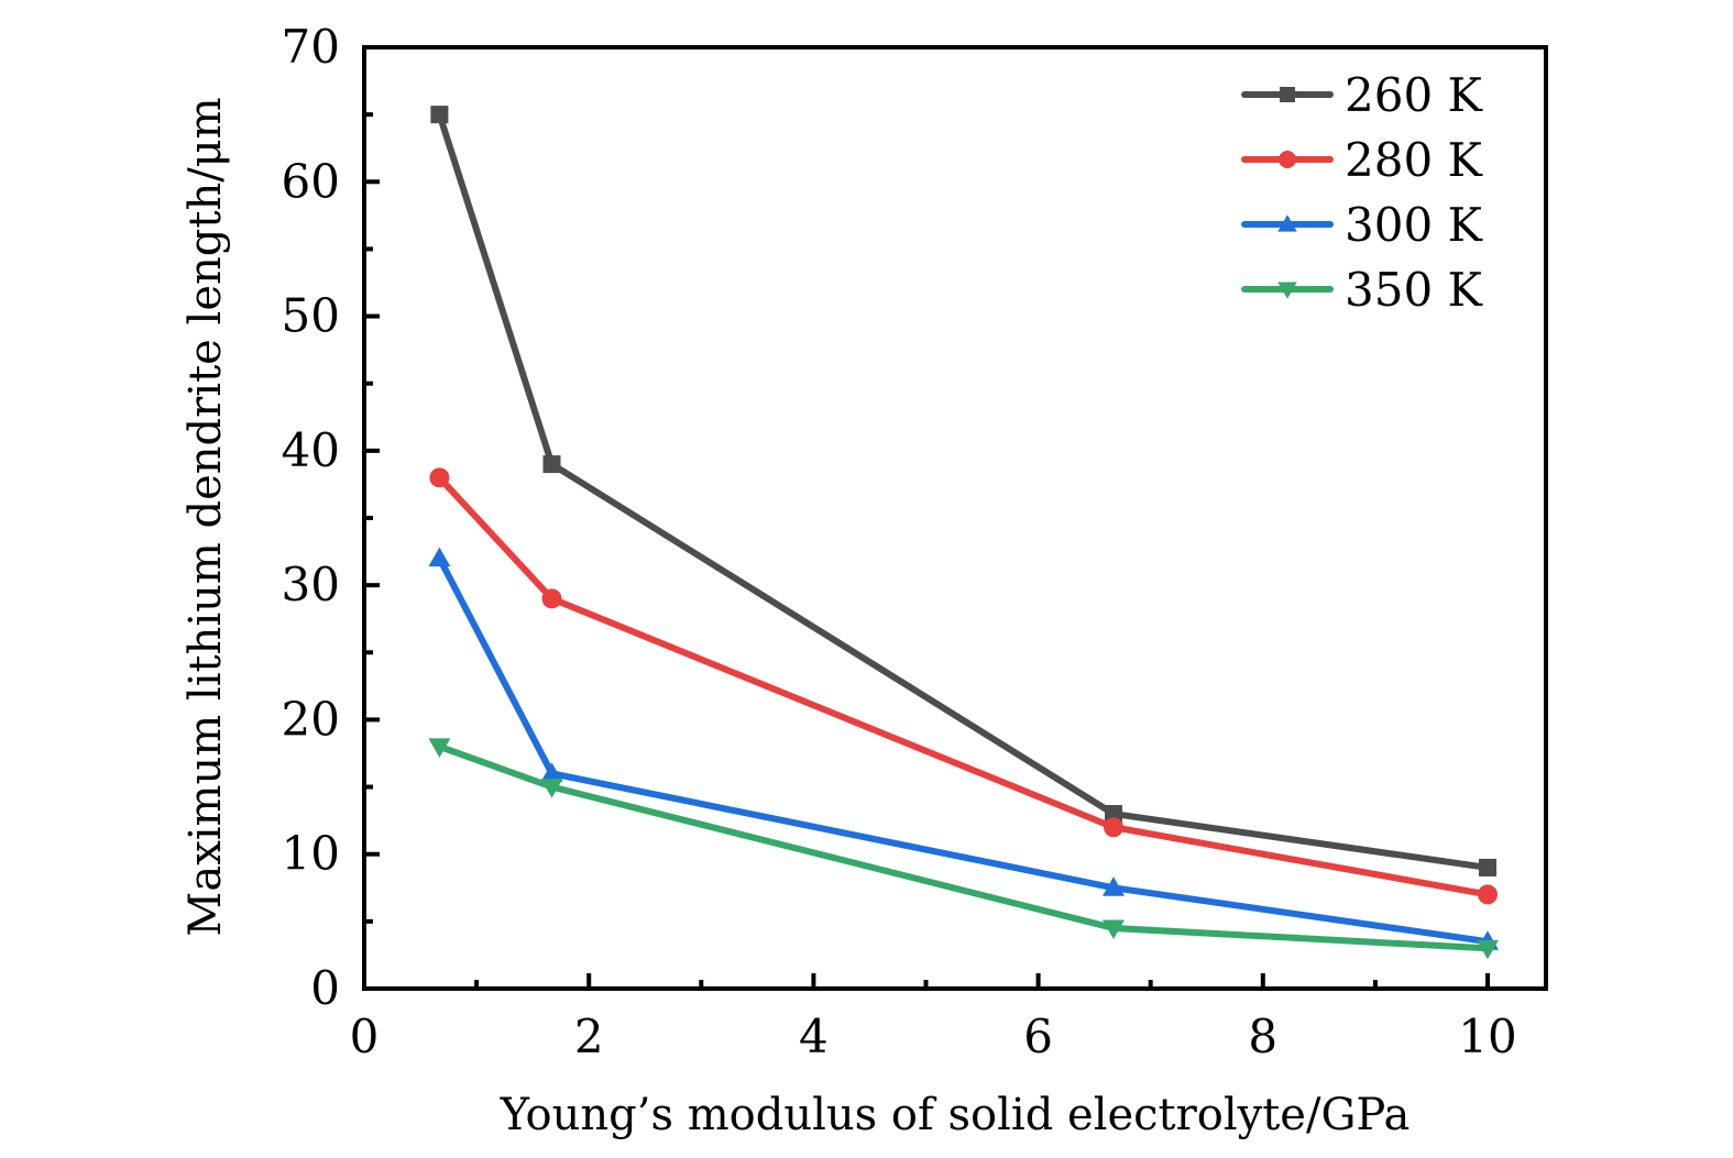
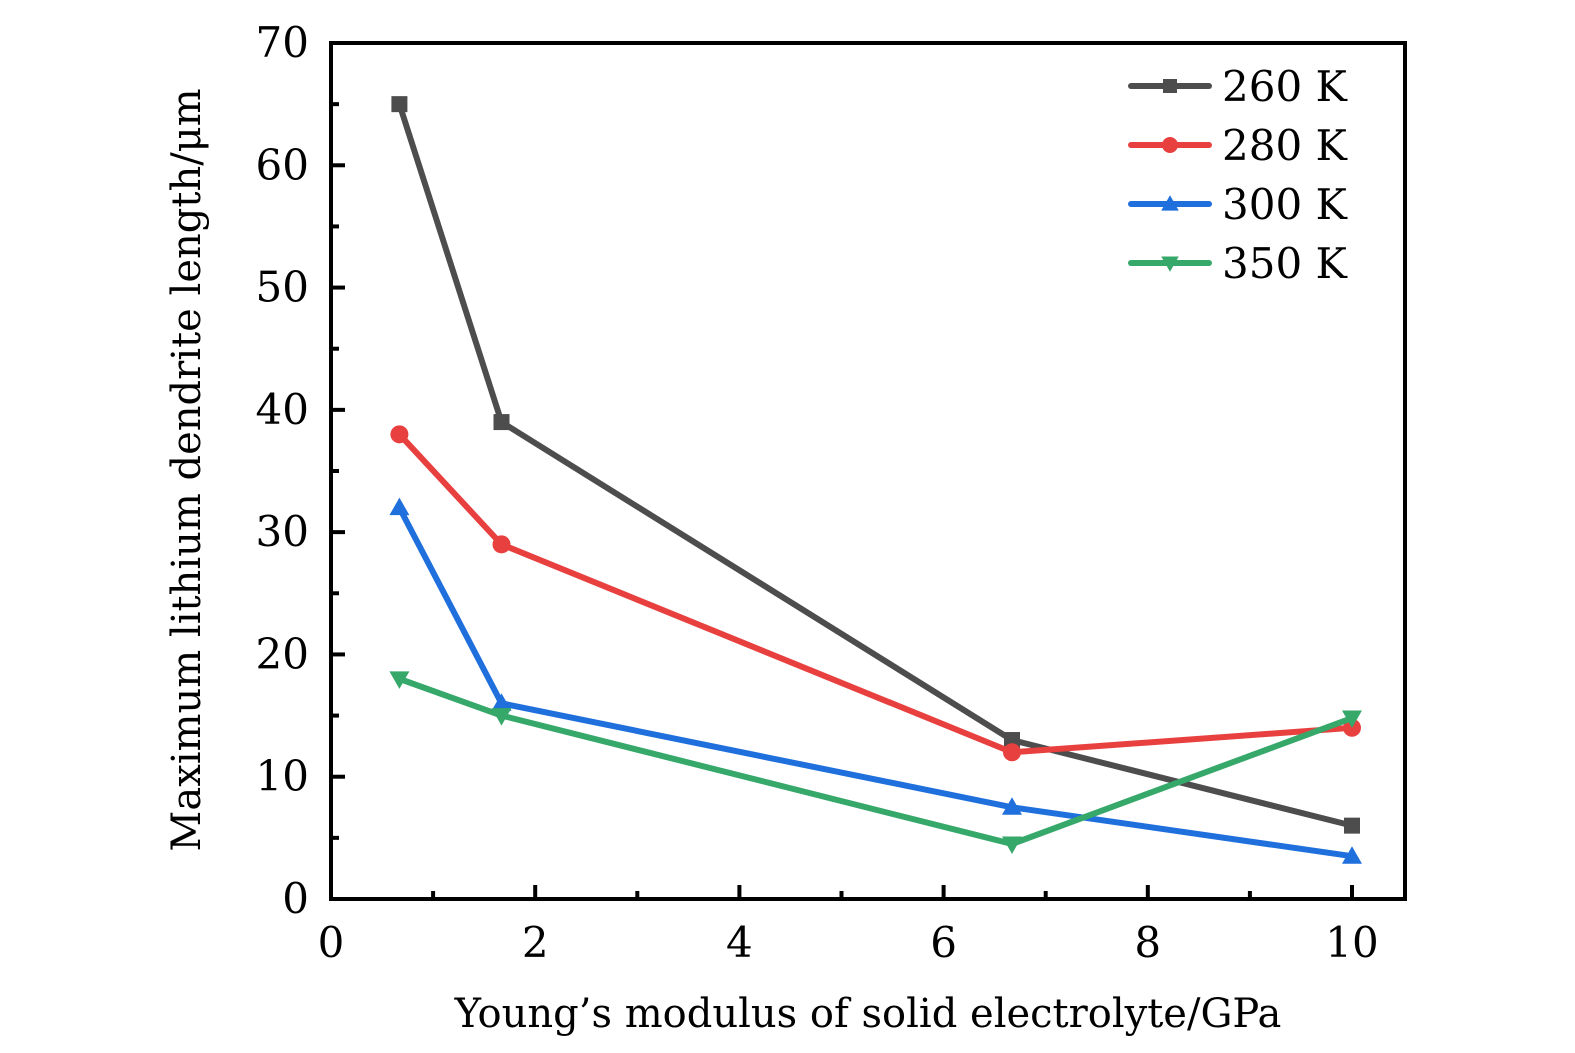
260 K/10: 9 -> 6
280 K/10: 7 -> 14
350 K/10: 3.0 -> 14.8
